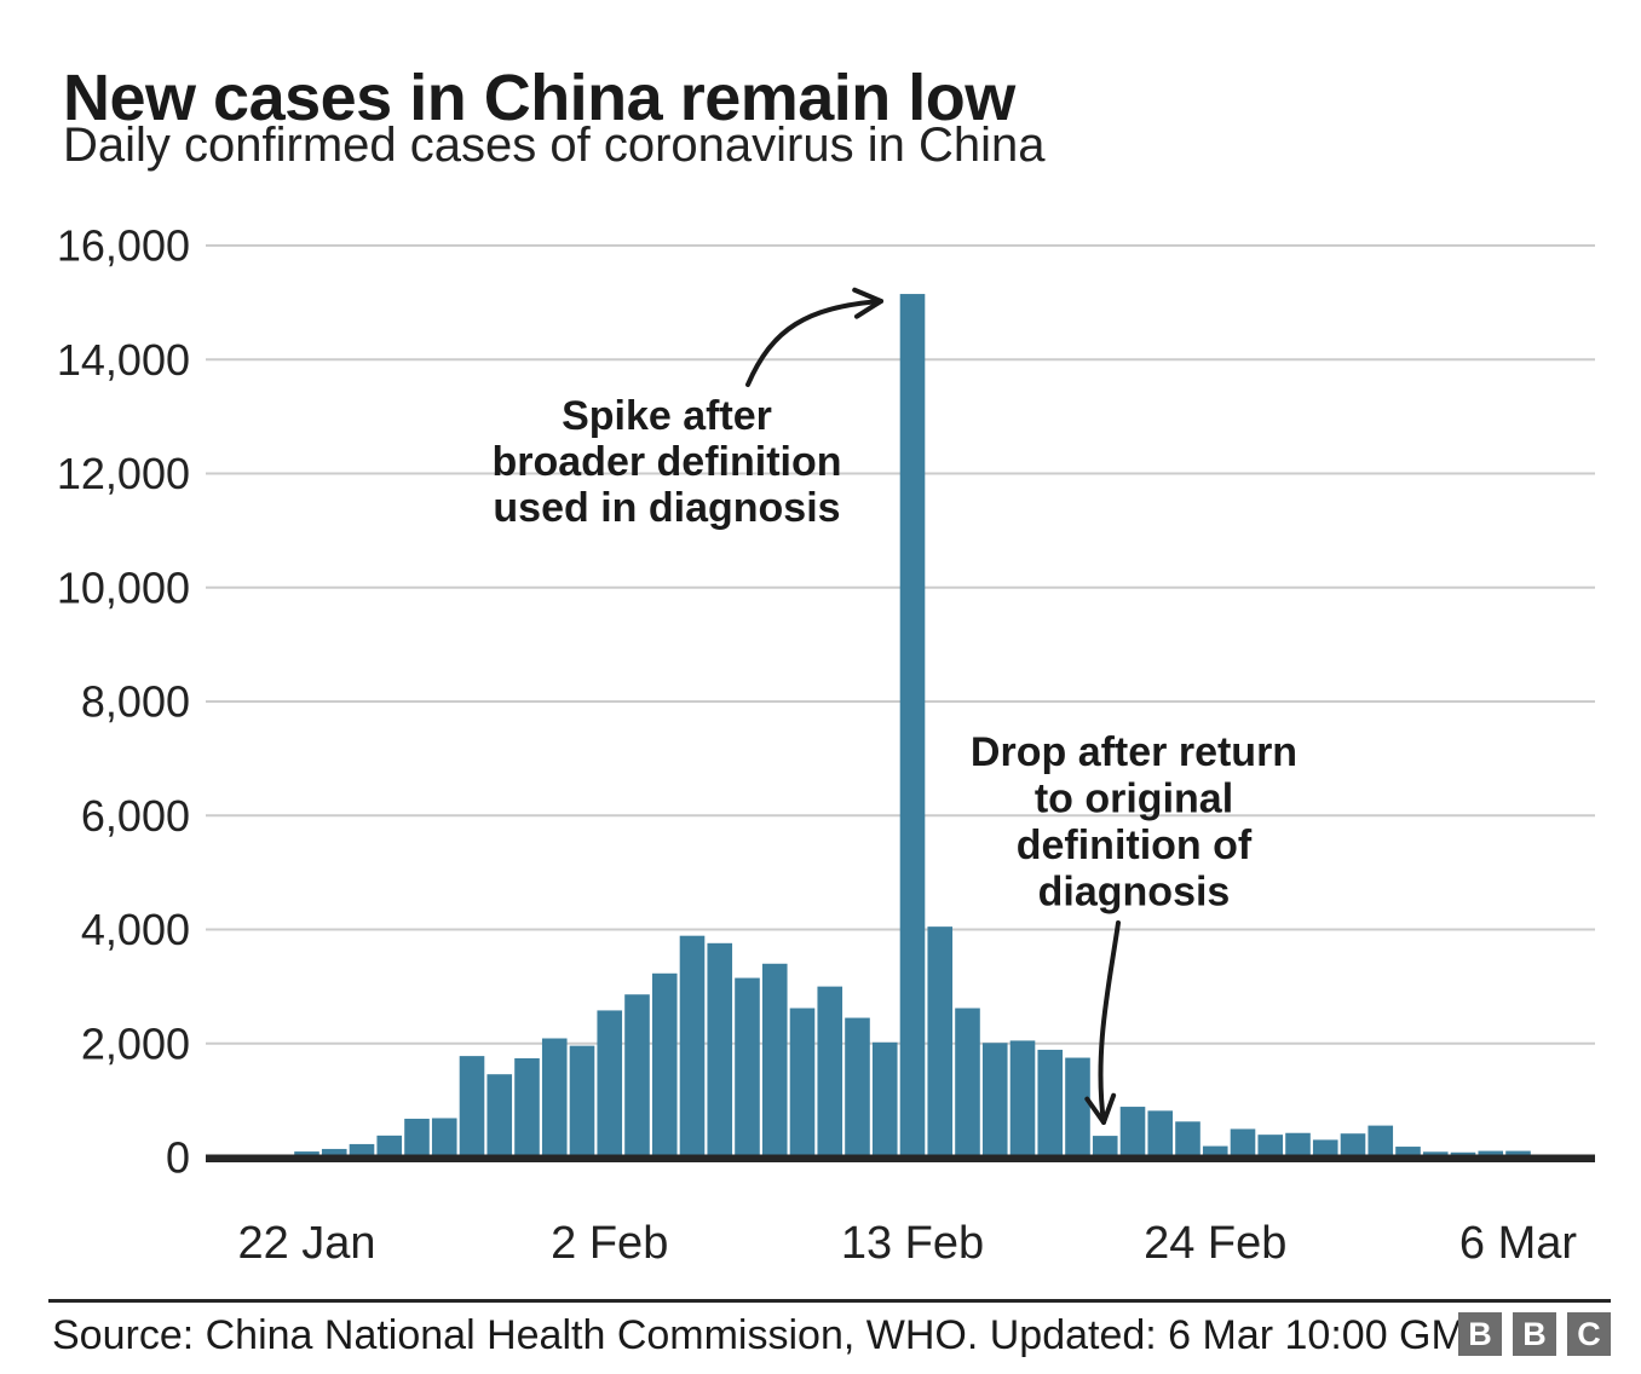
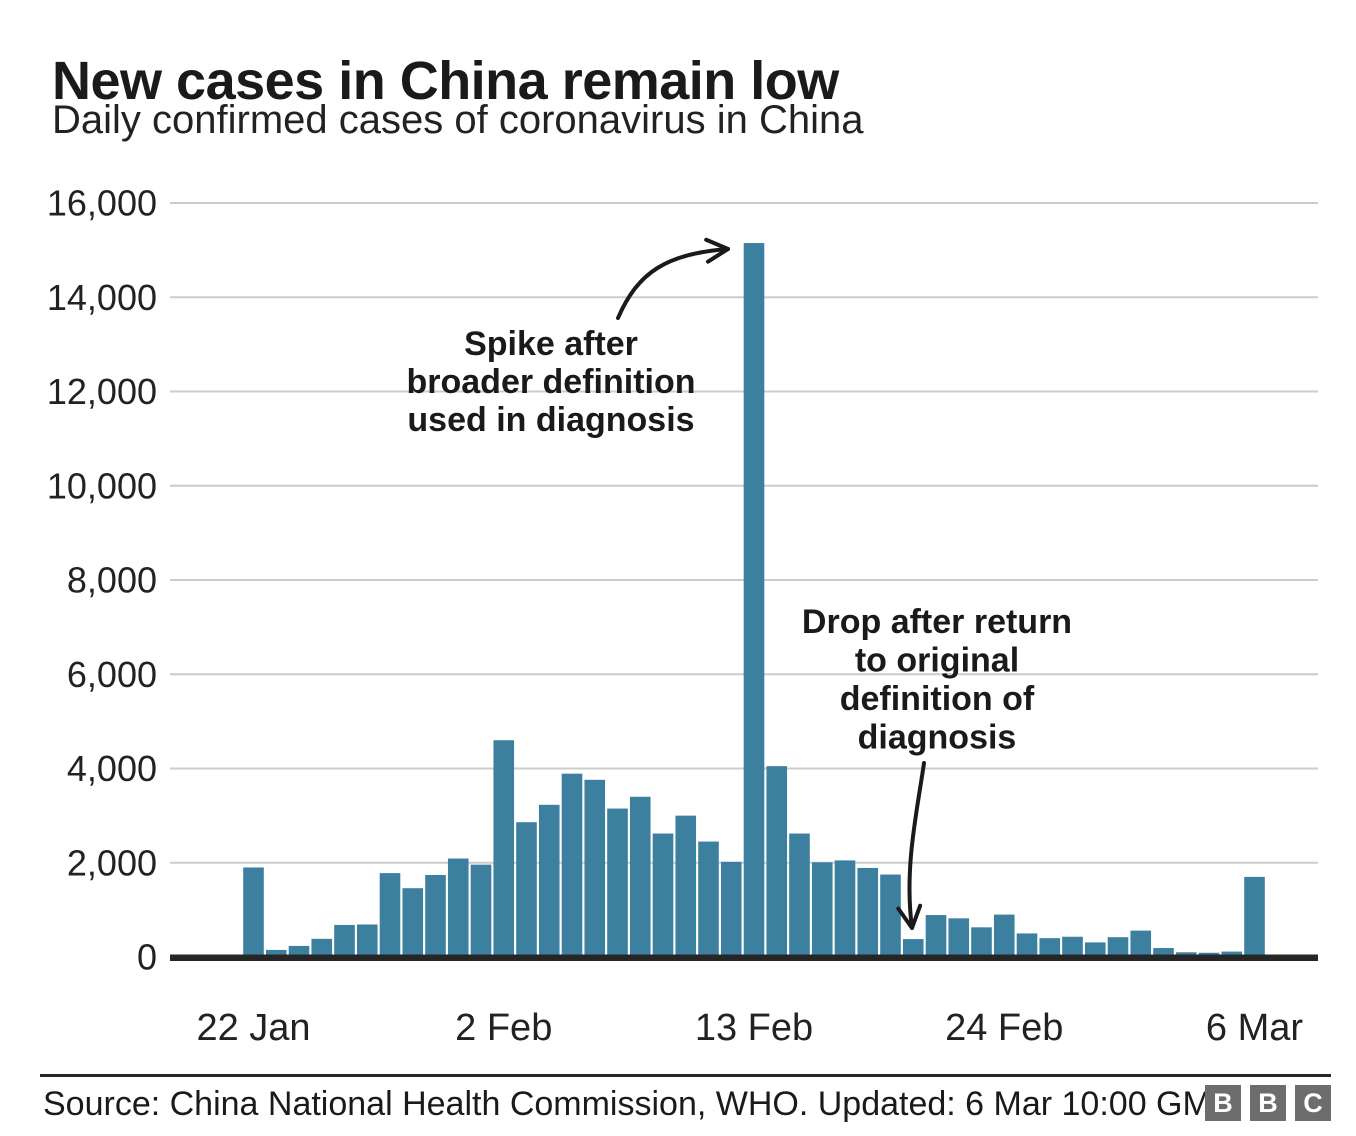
22 Jan: 100 -> 1900
2 Feb: 2600 -> 4600
24 Feb: 200 -> 900
6 Mar: 100 -> 1700
